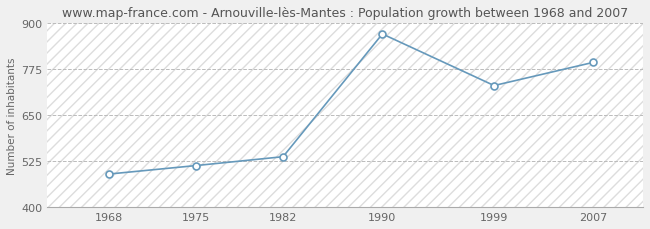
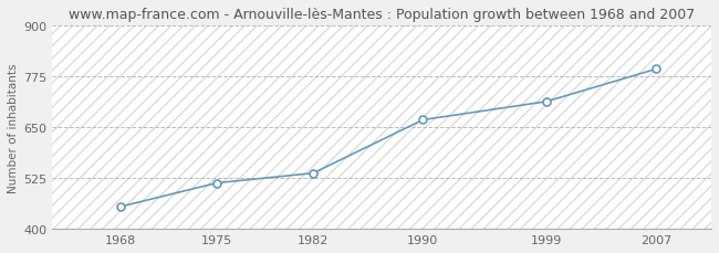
1968: 490 -> 455
1990: 870 -> 668
1999: 730 -> 713
